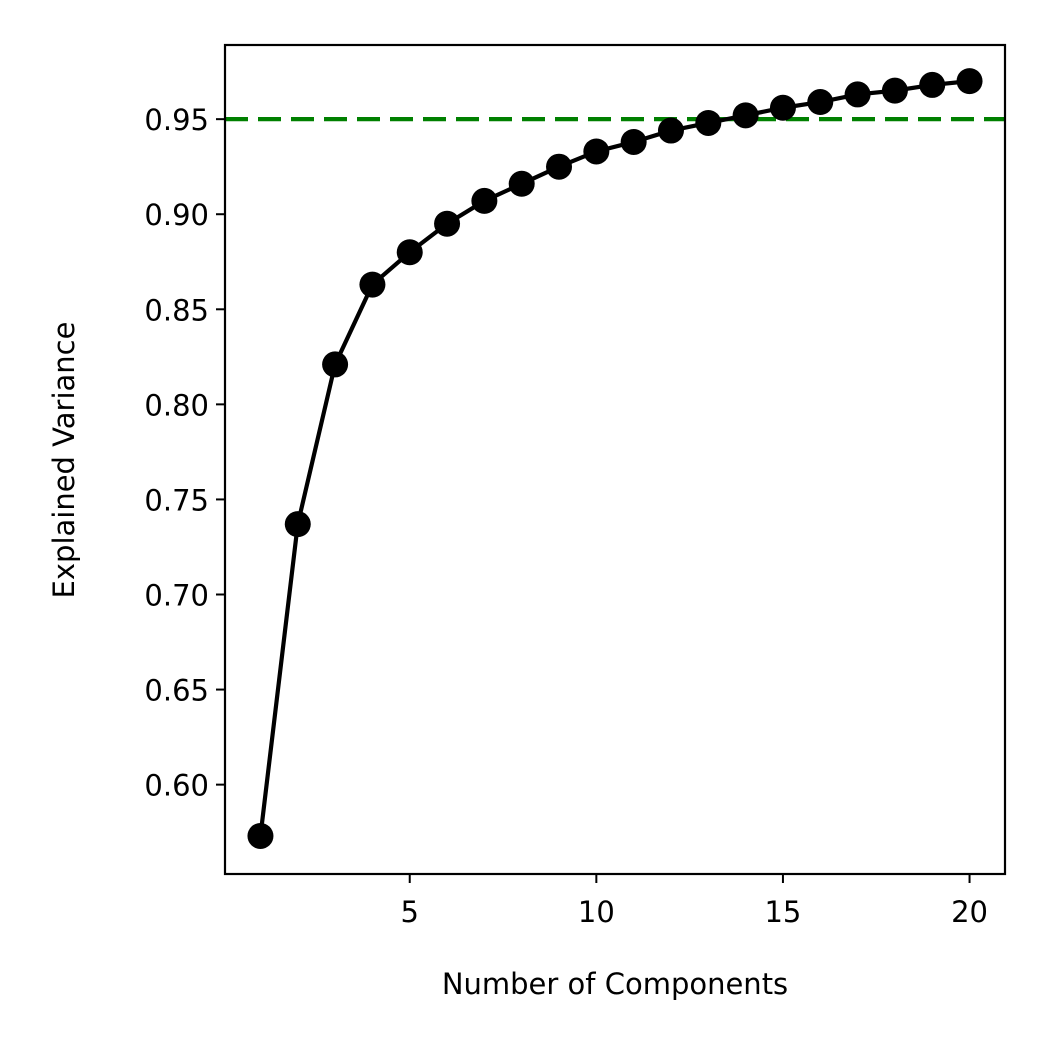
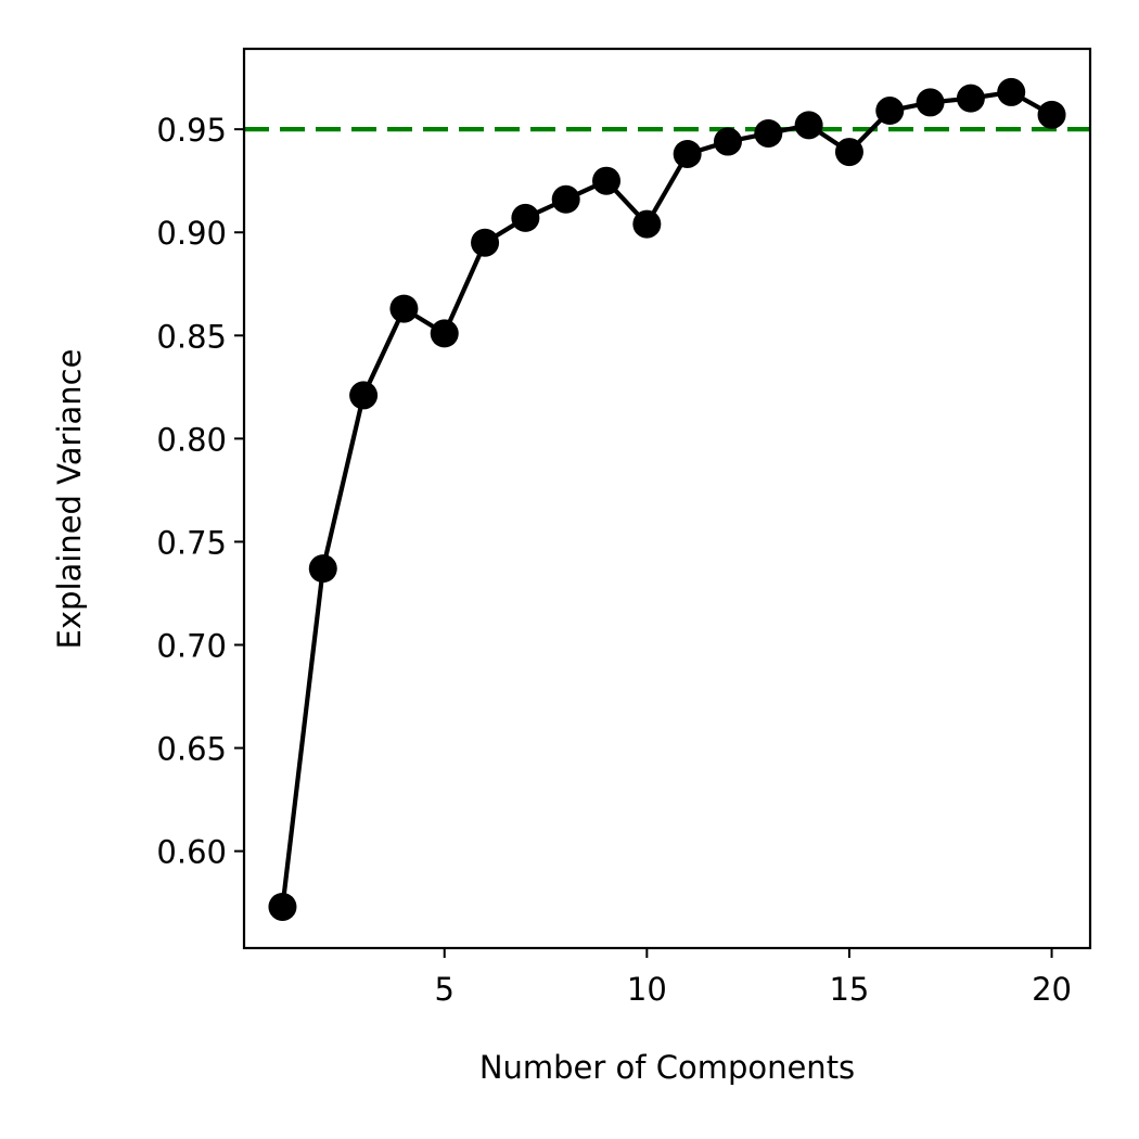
5: 0.880 -> 0.851
10: 0.933 -> 0.904
15: 0.956 -> 0.939
20: 0.970 -> 0.957
